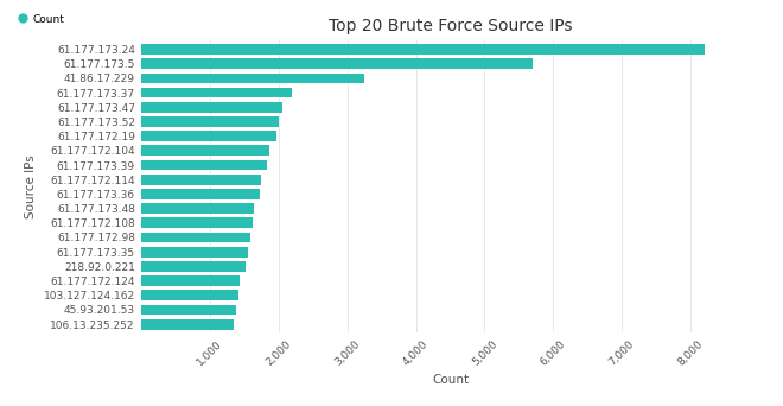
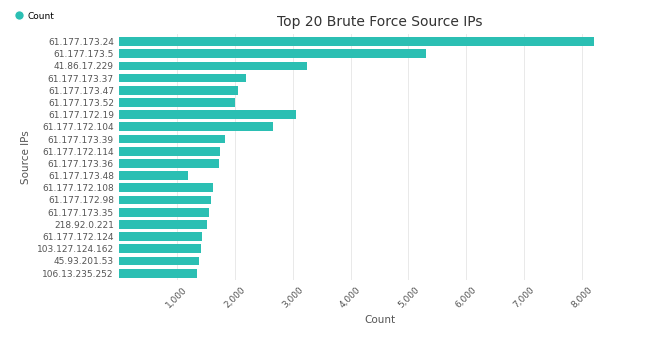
61.177.173.5: 5,700 -> 5,300
61.177.172.19: 1,970 -> 3,060
61.177.172.104: 1,870 -> 2,660
61.177.173.48: 1,650 -> 1,200
